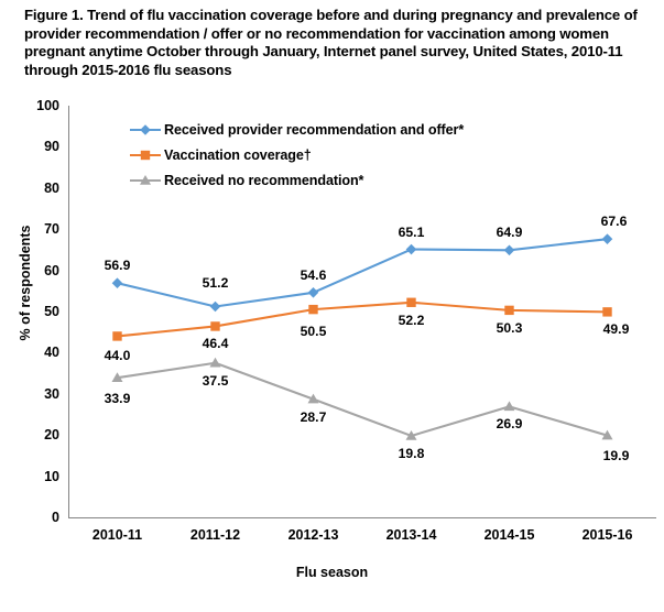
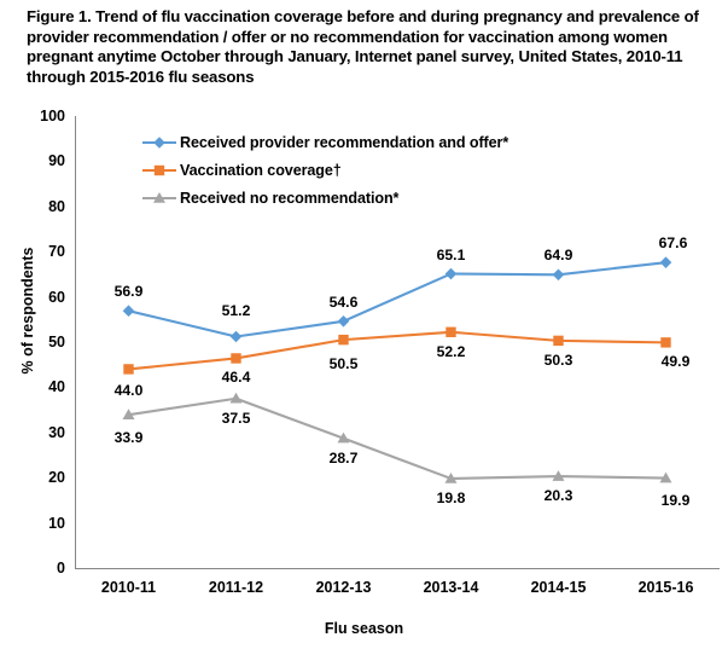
Received no recommendation*/2014-15: 26.9 -> 20.3
